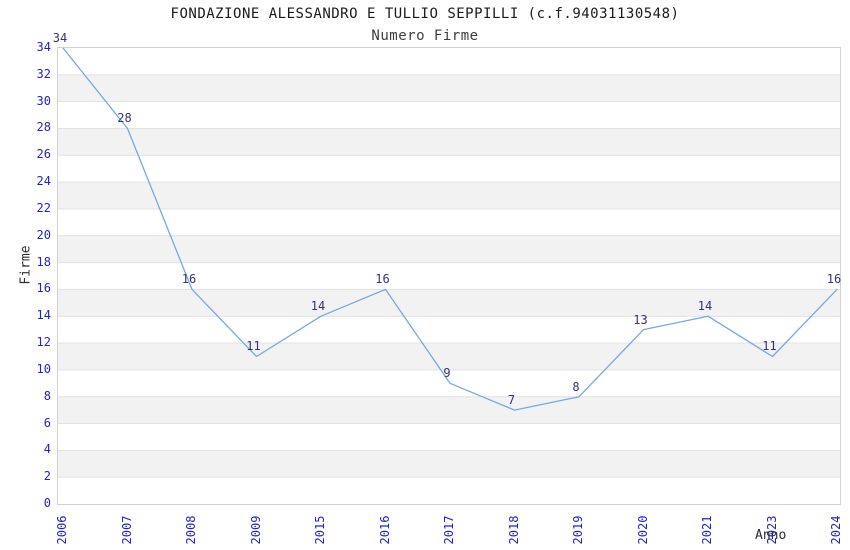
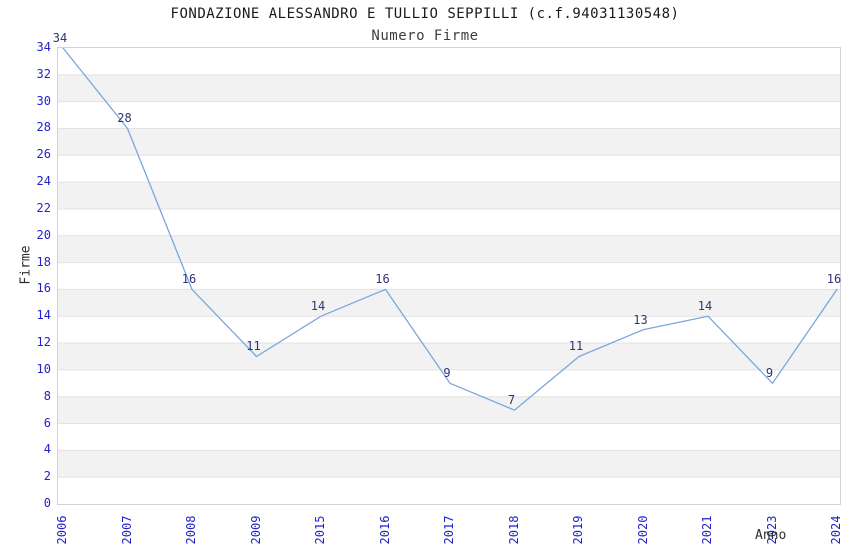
2019: 8 -> 11
2023: 11 -> 9
